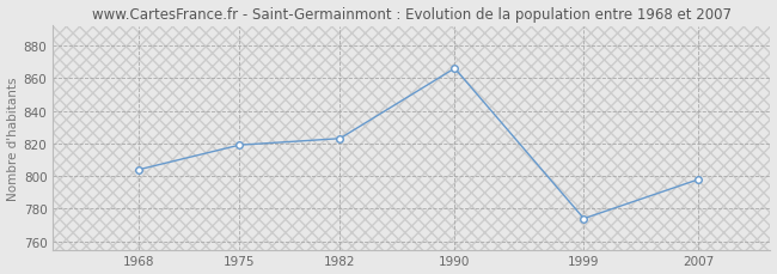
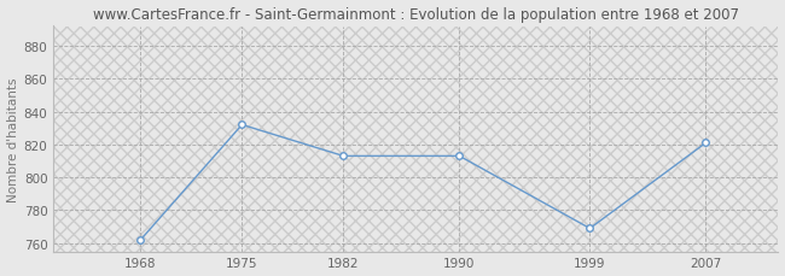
1968: 804 -> 762
1975: 819 -> 832
1982: 823 -> 813
1990: 866 -> 813
1999: 774 -> 769
2007: 798 -> 821
